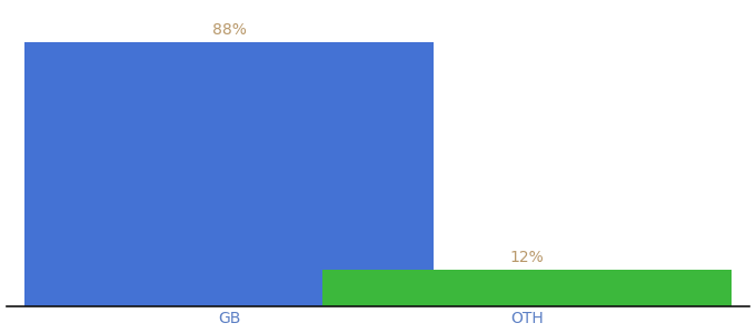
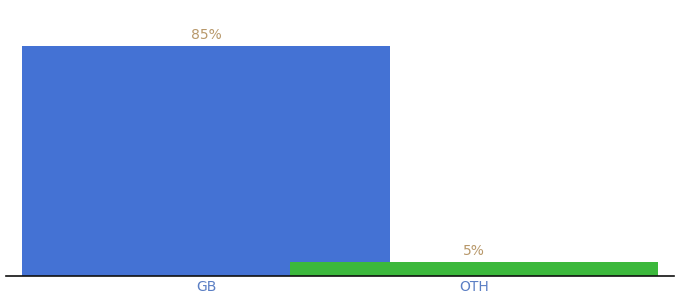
GB: 88% -> 85%
OTH: 12% -> 5%
